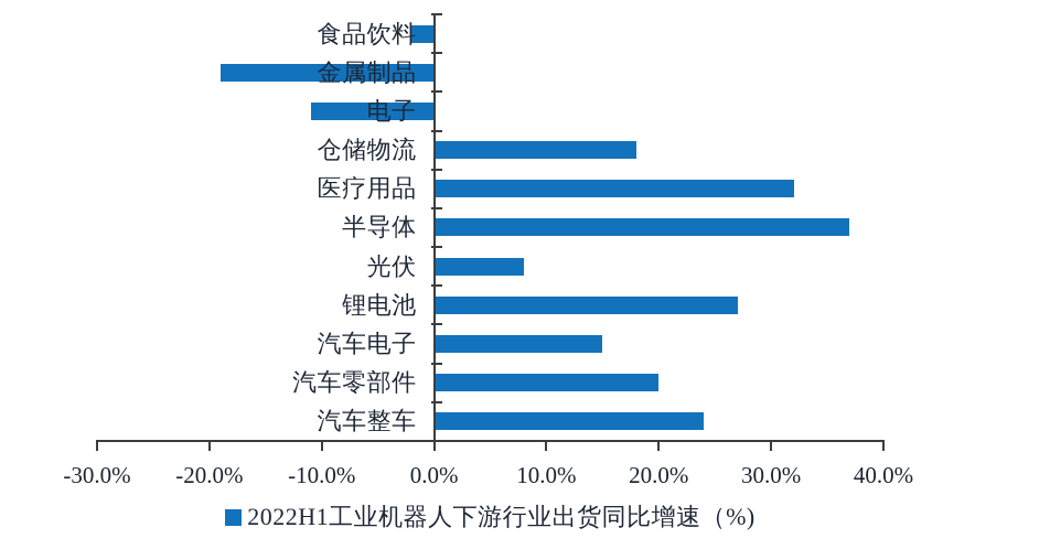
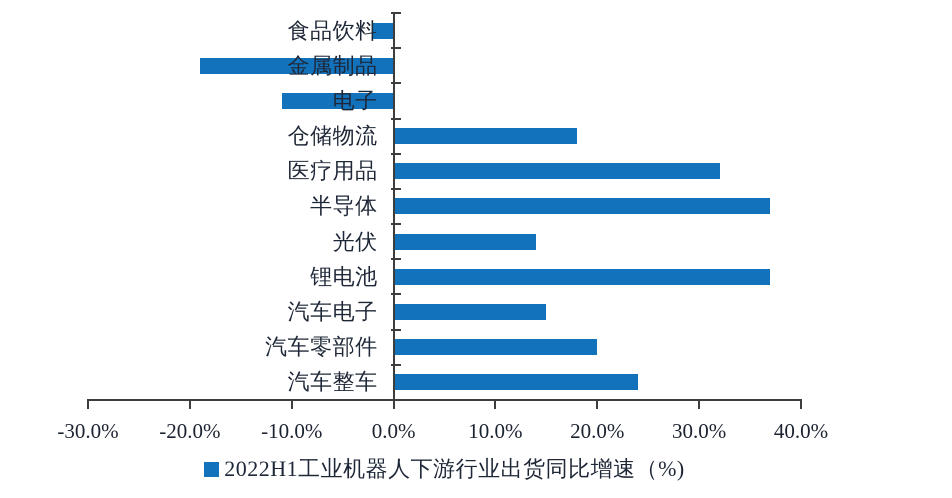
光伏: 8% -> 14%
锂电池: 27% -> 37%
